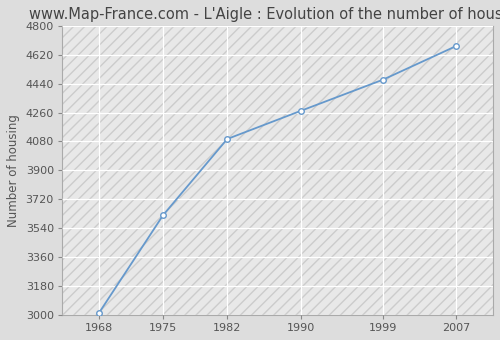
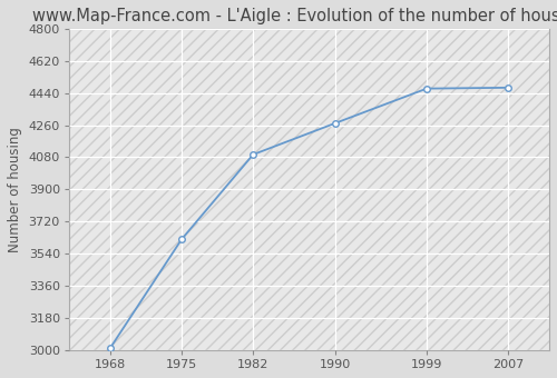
2007: 4680 -> 4470
